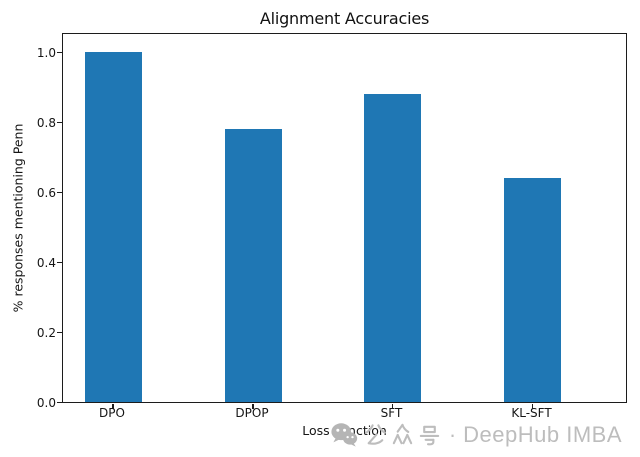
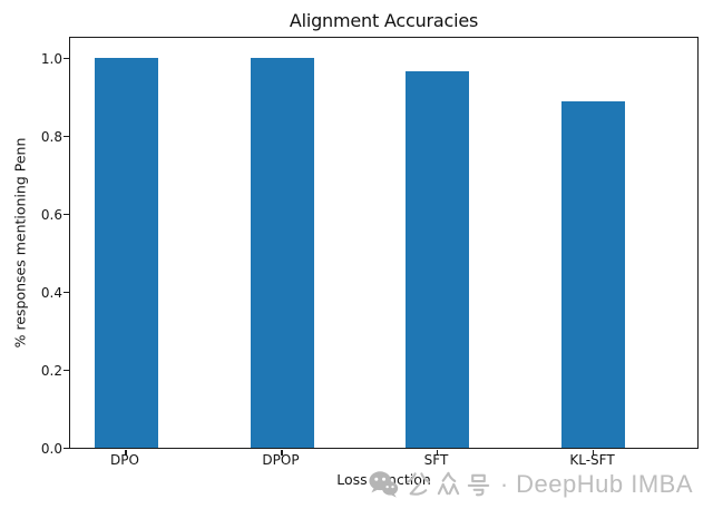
DPOP: 0.78 -> 1.00
SFT: 0.88 -> 0.96
KL-SFT: 0.64 -> 0.89
